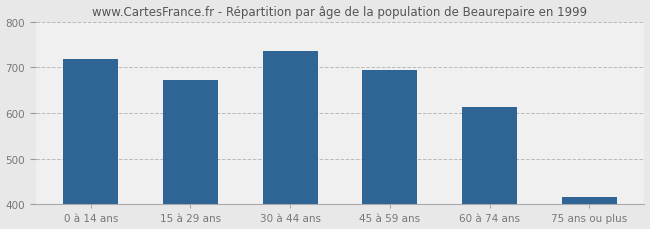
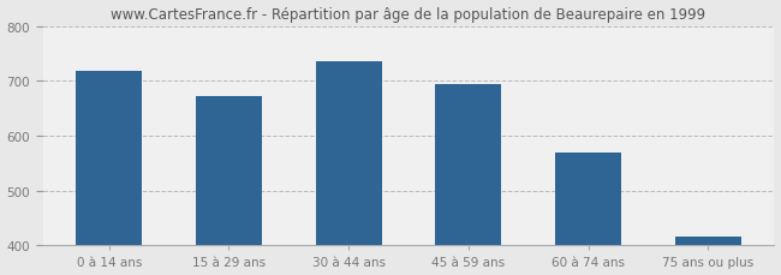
60 à 74 ans: 612 -> 570
